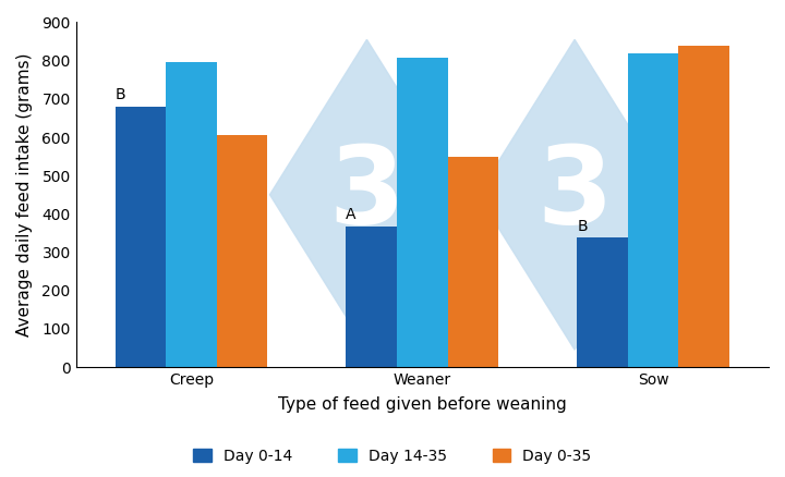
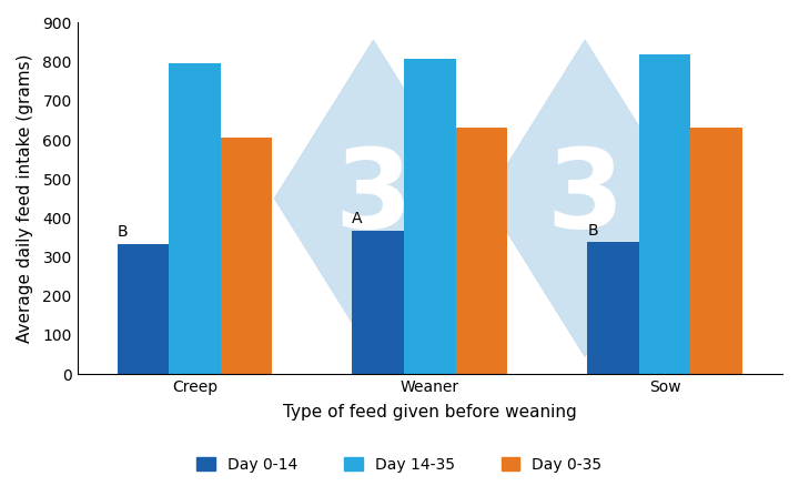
Day 0-14/Creep: 680 -> 333
Day 0-35/Weaner: 550 -> 632
Day 0-35/Sow: 840 -> 630
